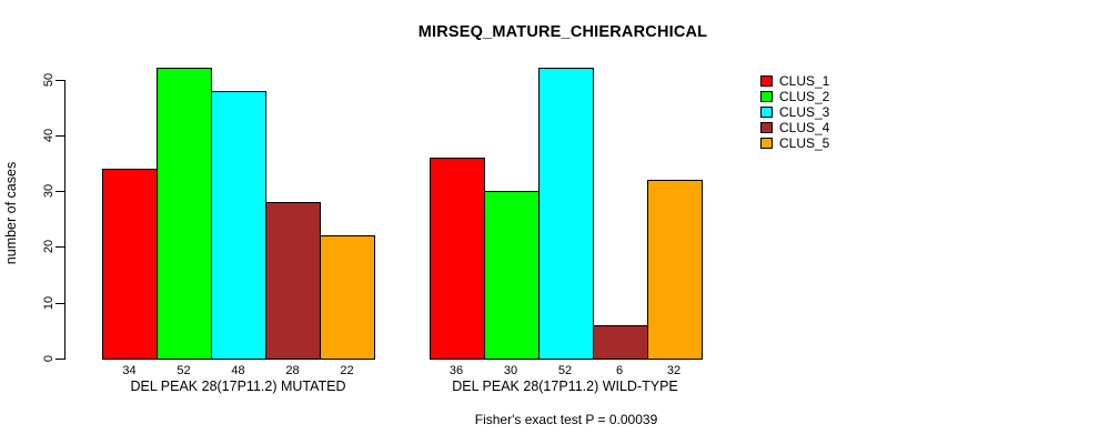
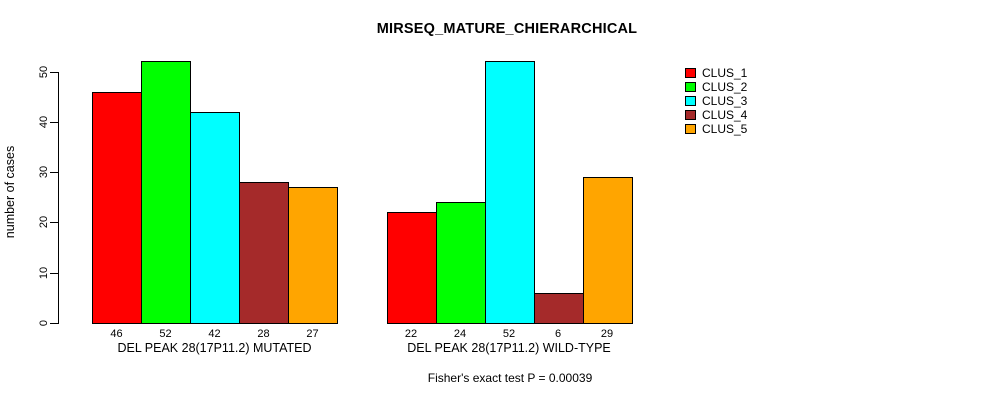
CLUS_1/DEL PEAK 28(17P11.2) MUTATED: 34 -> 46
CLUS_3/DEL PEAK 28(17P11.2) MUTATED: 48 -> 42
CLUS_5/DEL PEAK 28(17P11.2) MUTATED: 22 -> 27
CLUS_1/DEL PEAK 28(17P11.2) WILD-TYPE: 36 -> 22
CLUS_2/DEL PEAK 28(17P11.2) WILD-TYPE: 30 -> 24
CLUS_5/DEL PEAK 28(17P11.2) WILD-TYPE: 32 -> 29
